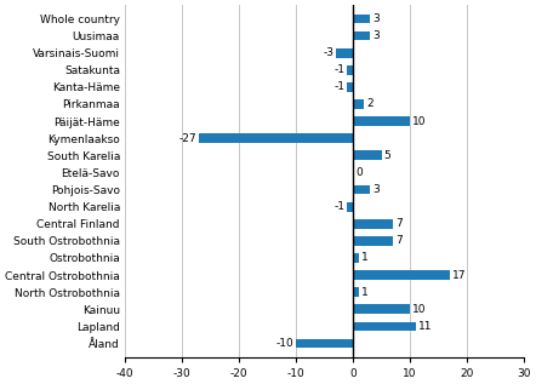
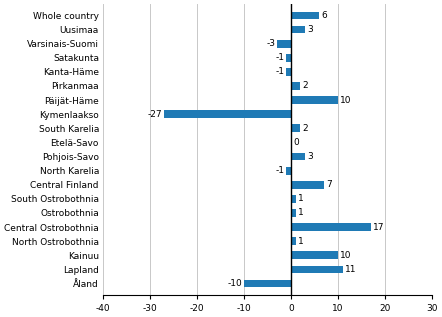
Whole country: 3 -> 6
South Karelia: 5 -> 2
South Ostrobothnia: 7 -> 1
